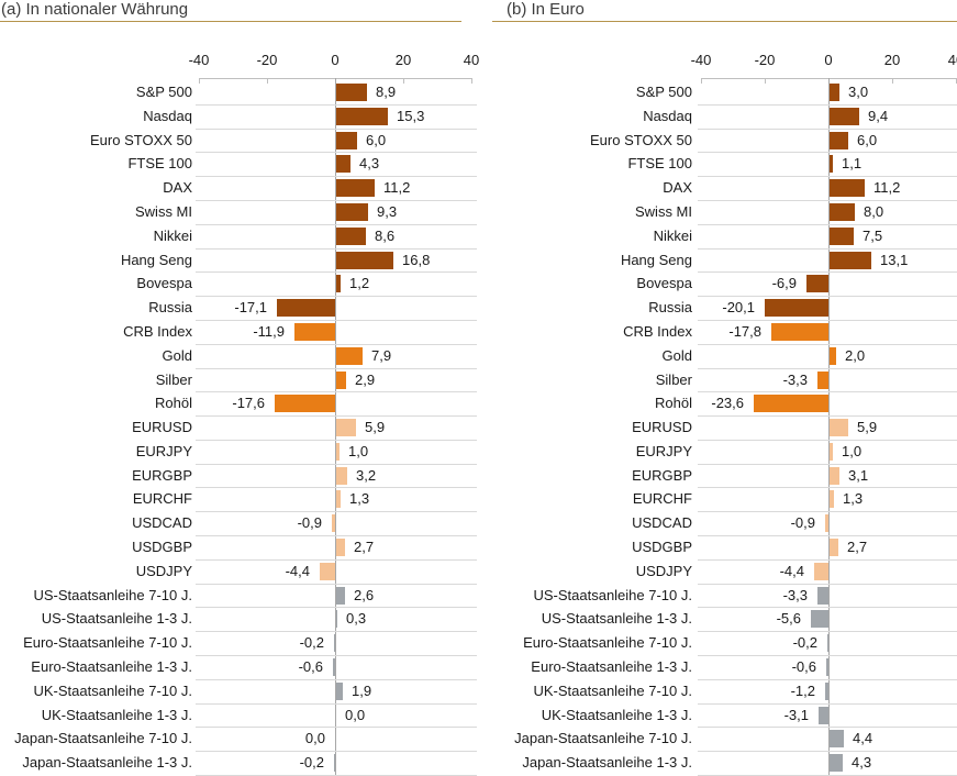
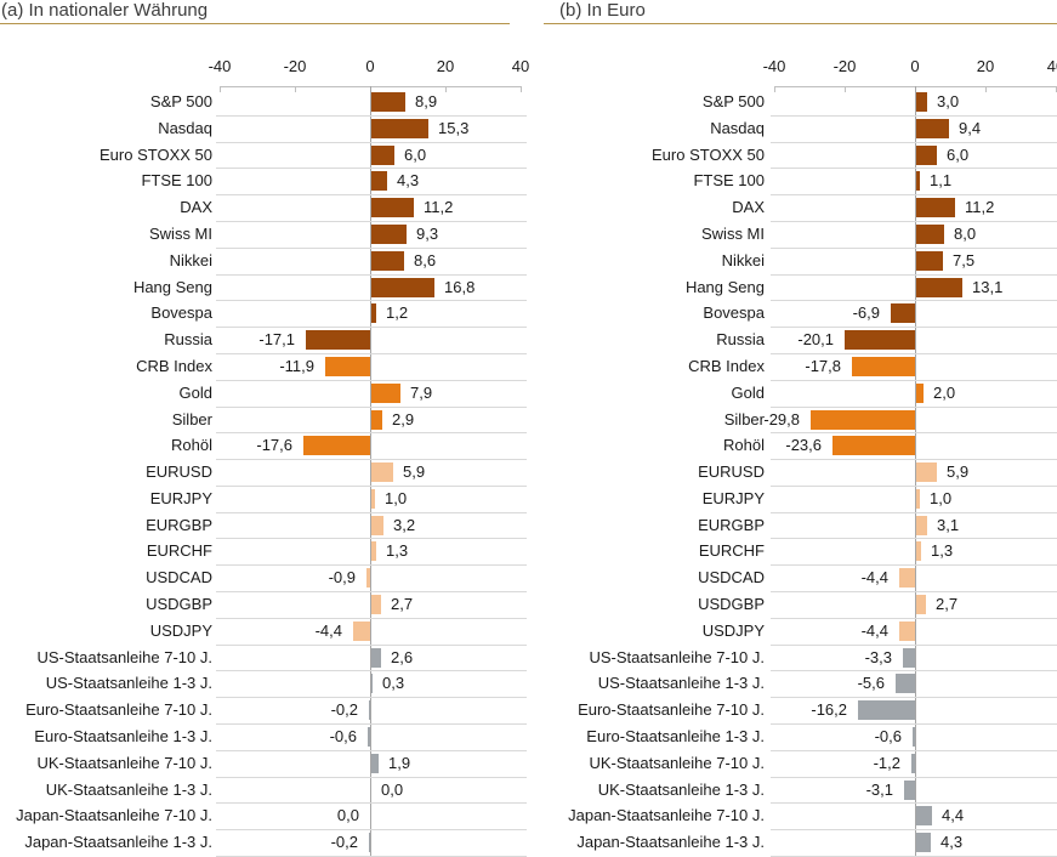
(b) In Euro/Silber: -3,3 -> -29,8
(b) In Euro/USDCAD: -0,9 -> -4,4
(b) In Euro/Euro-Staatsanleihe 7-10 J.: -0,2 -> -16,2
